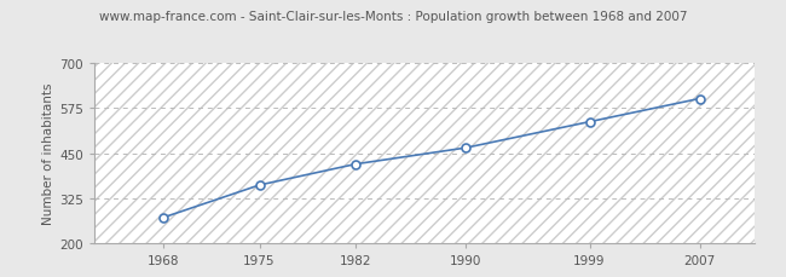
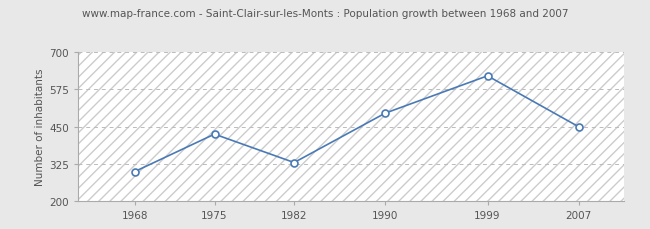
1968: 272 -> 300
1975: 362 -> 425
1982: 420 -> 330
1990: 465 -> 495
1999: 537 -> 620
2007: 601 -> 450
